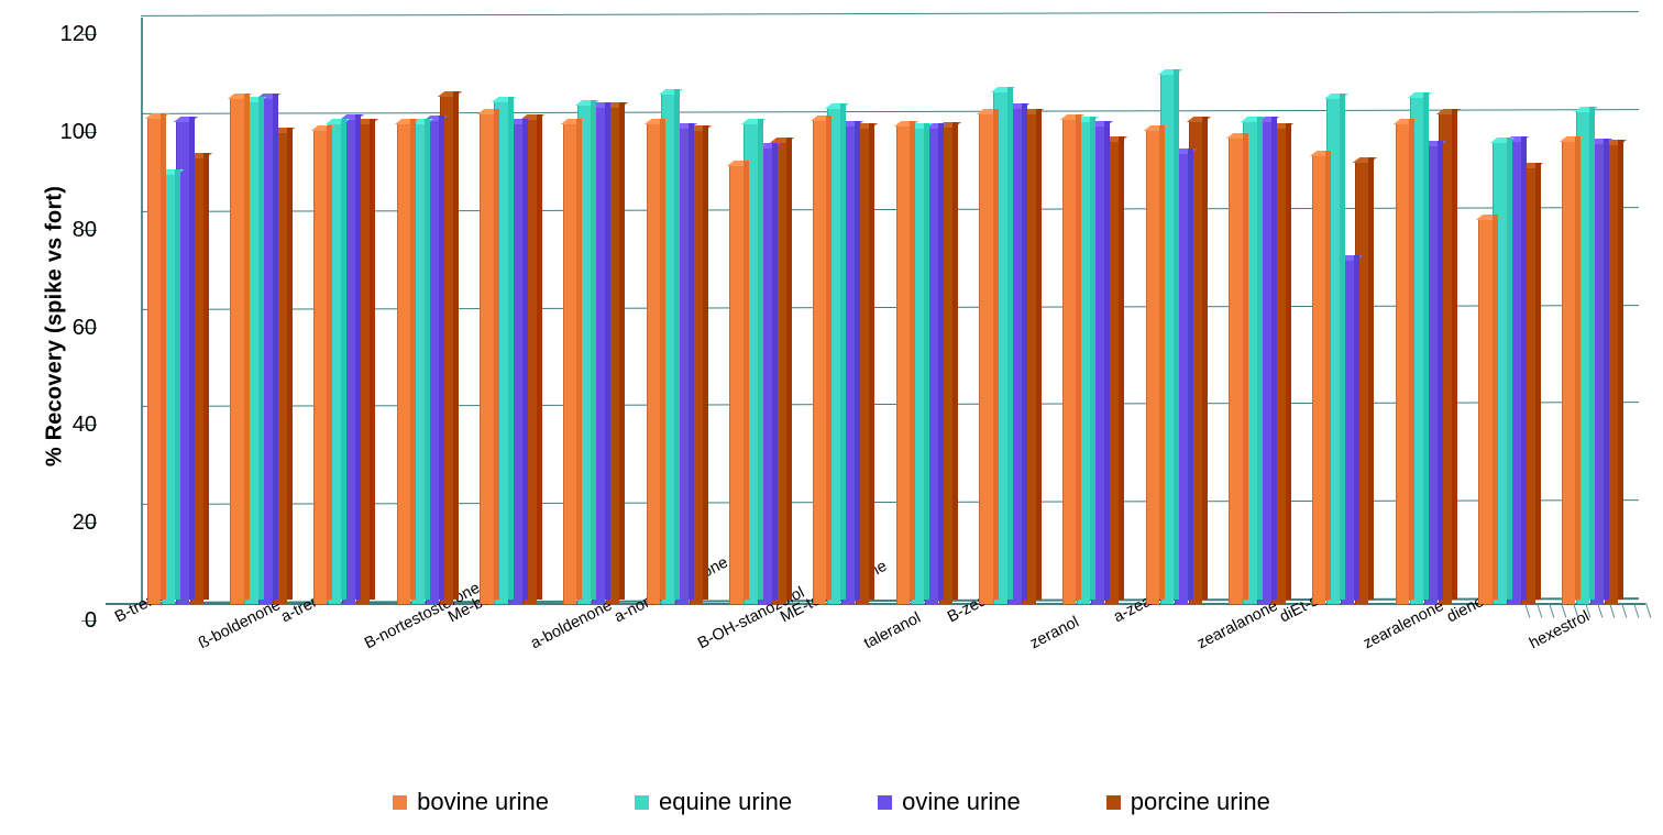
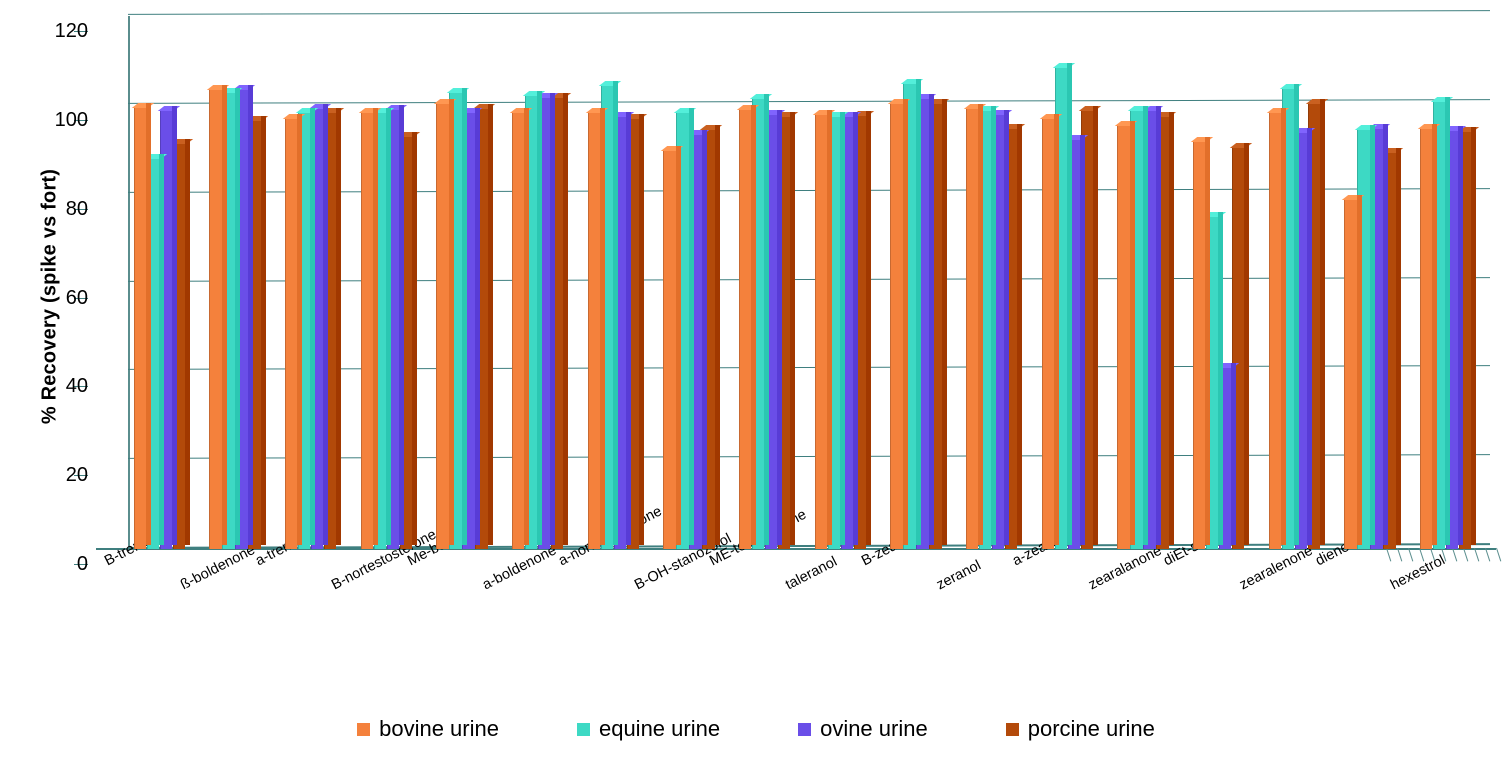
porcine urine/B-nortestosterone: 104 -> 93
equine urine/diEt-stilbestrol: 104 -> 75
ovine urine/diEt-stilbestrol: 70 -> 41
